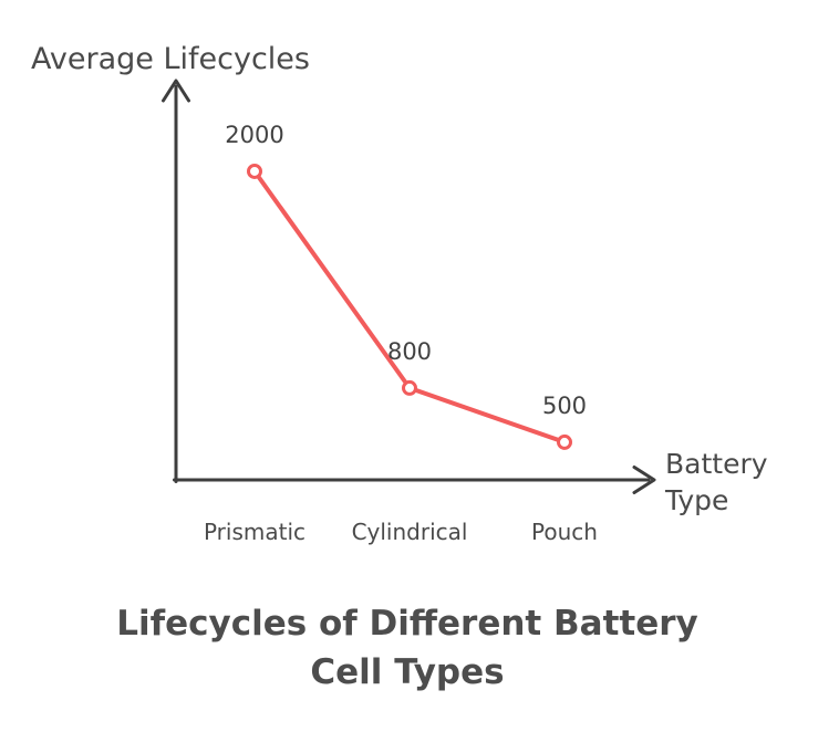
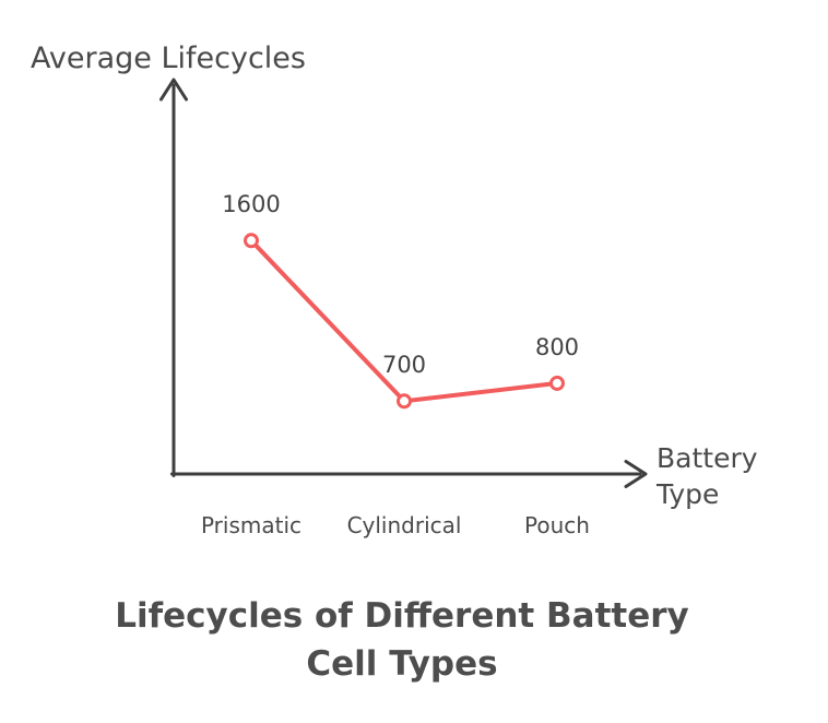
Prismatic: 2000 -> 1600
Cylindrical: 800 -> 700
Pouch: 500 -> 800
